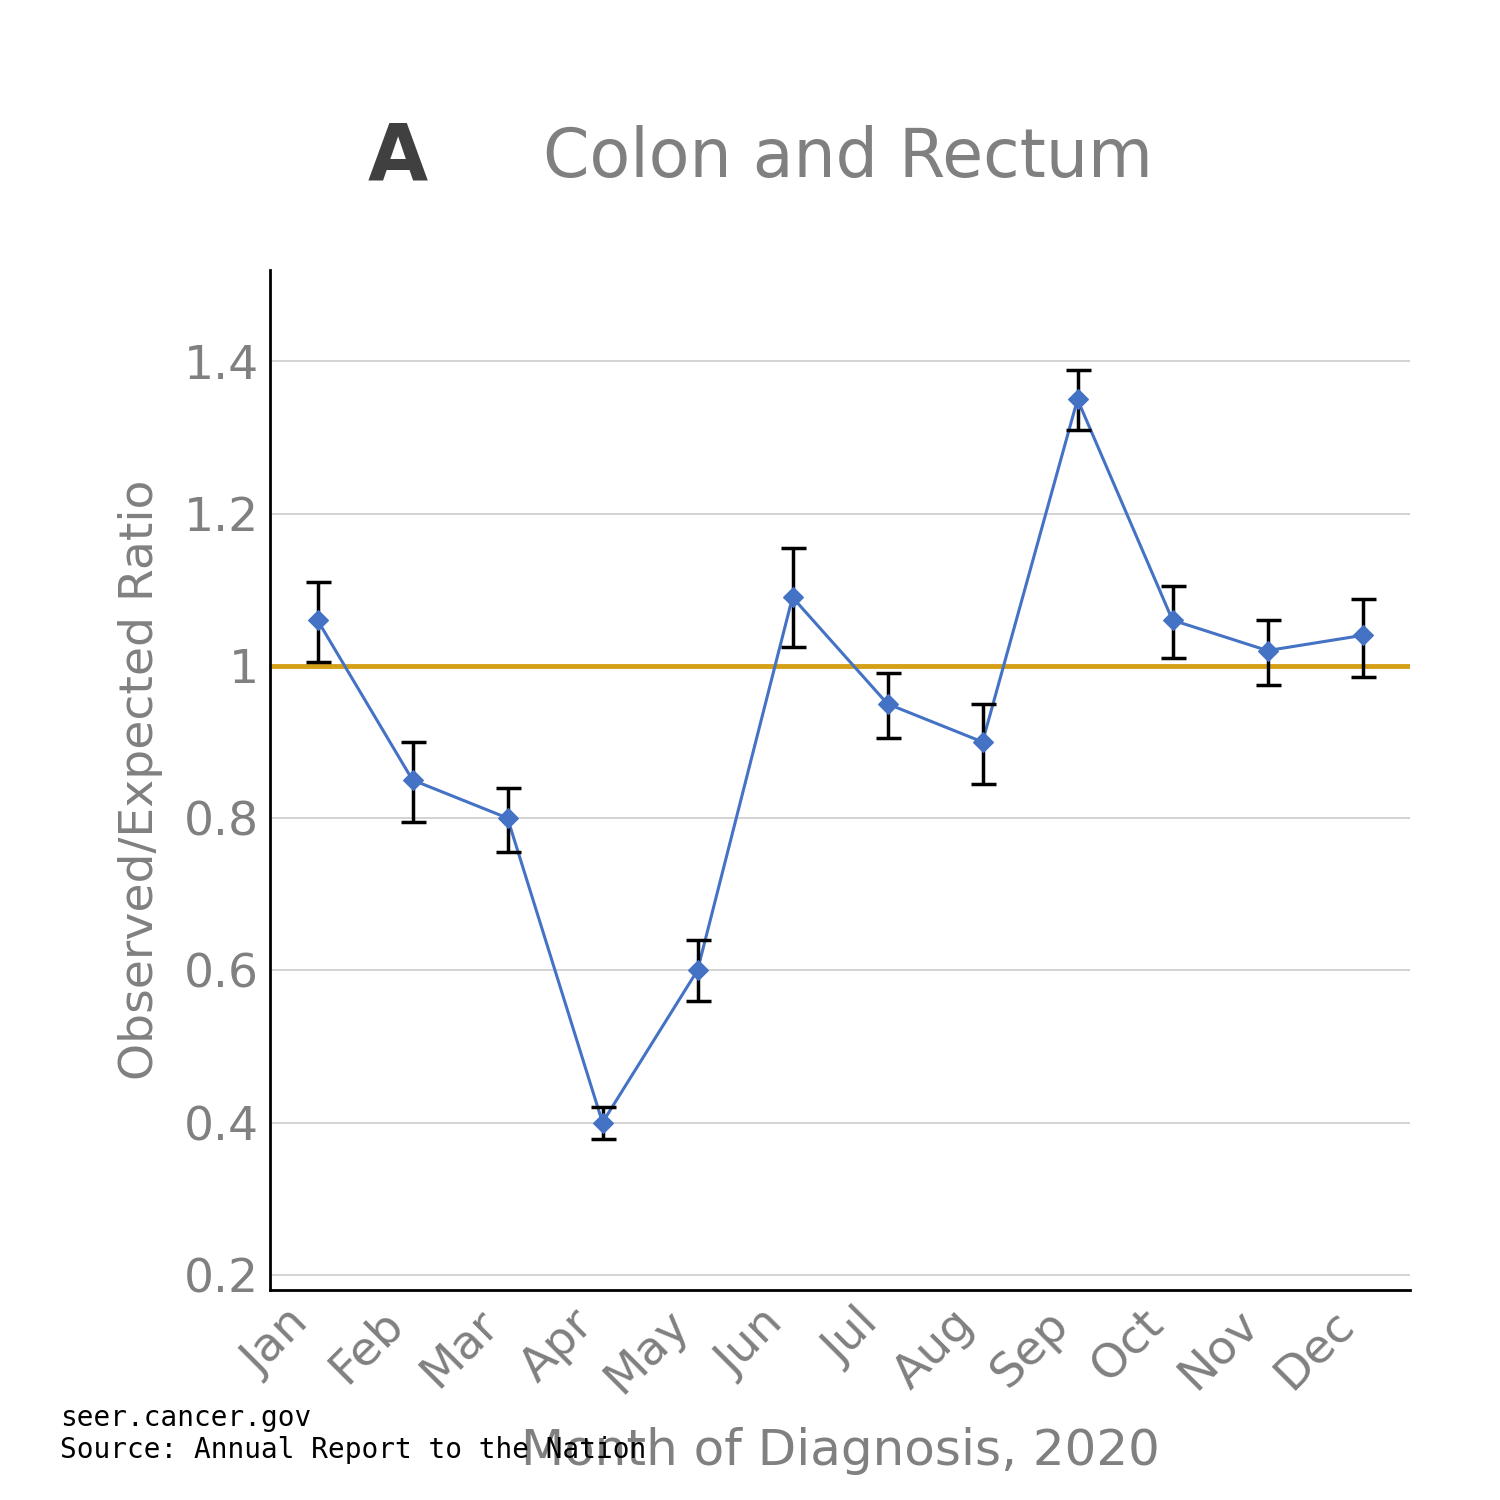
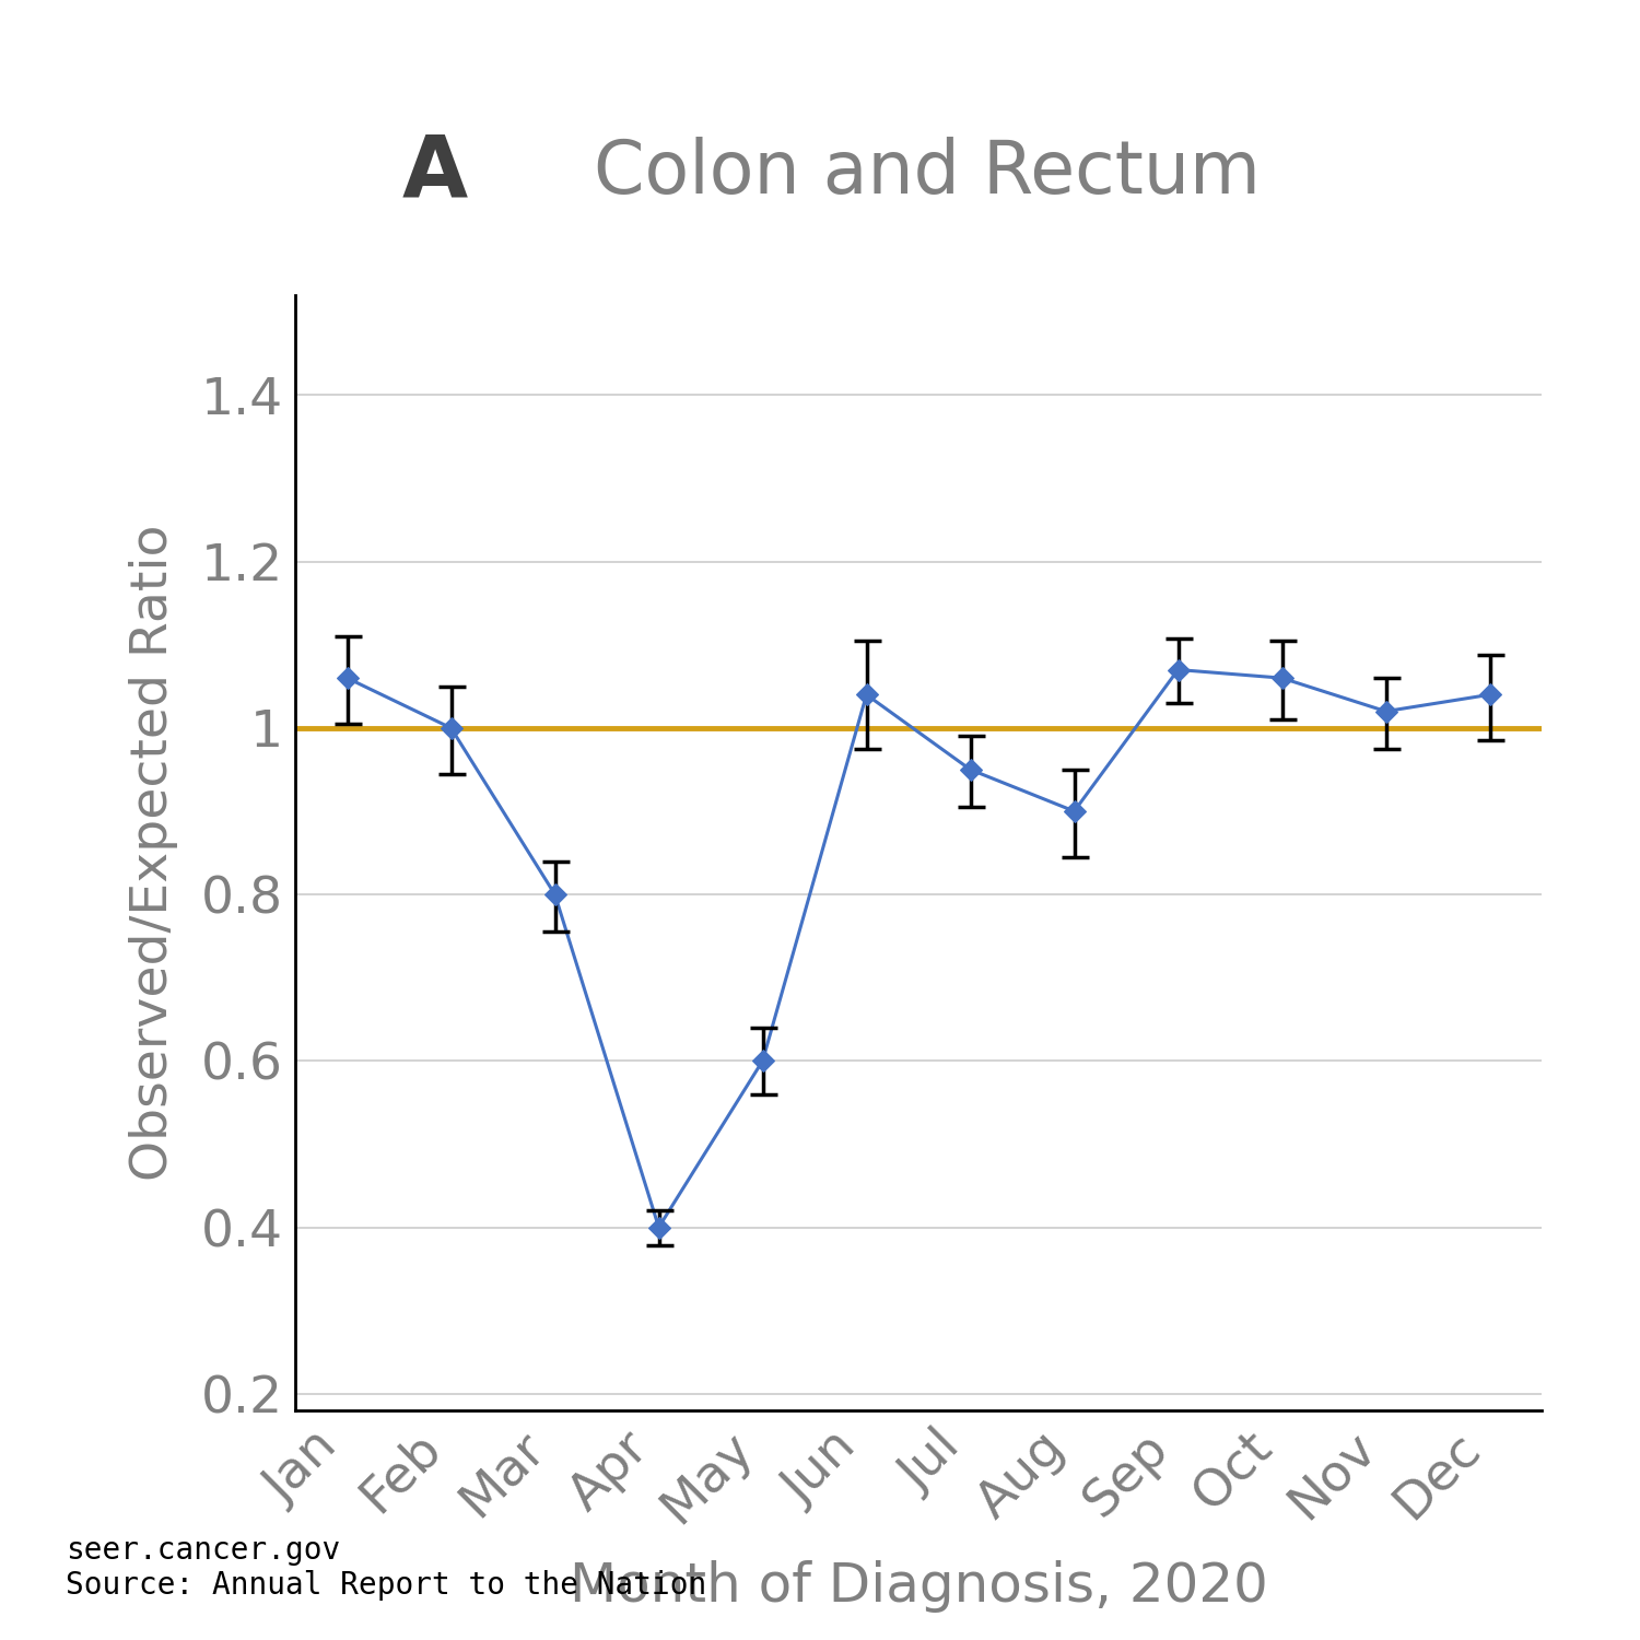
Feb: 0.85 -> 1.00
Jun: 1.09 -> 1.04
Sep: 1.35 -> 1.07
